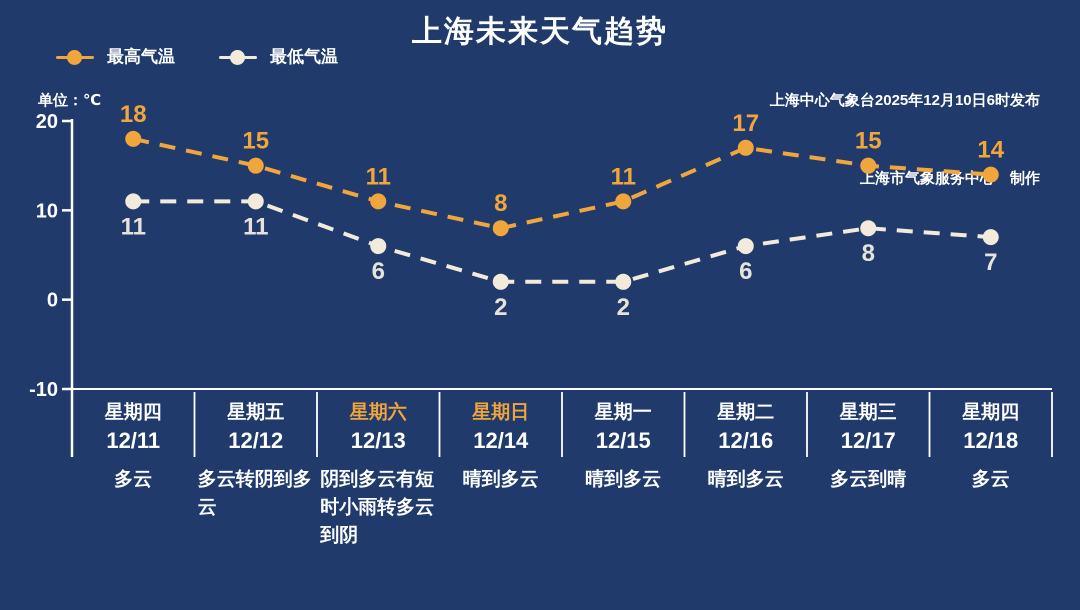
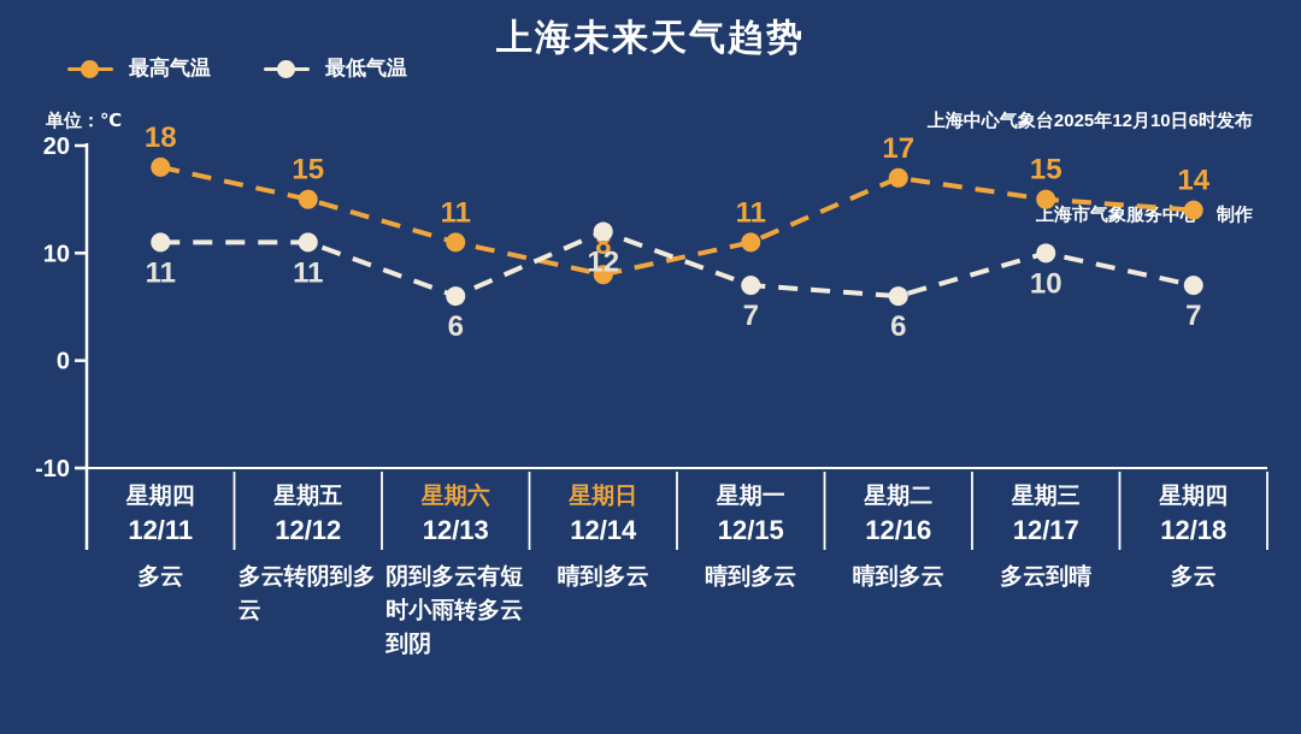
最低气温/12/14: 2 -> 12
最低气温/12/15: 2 -> 7
最低气温/12/17: 8 -> 10
